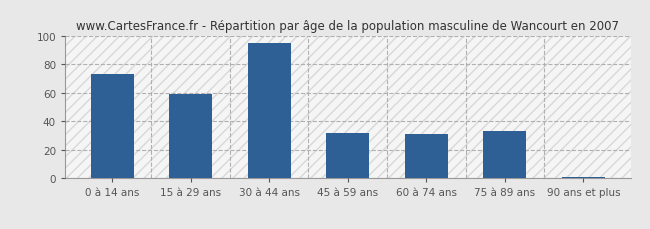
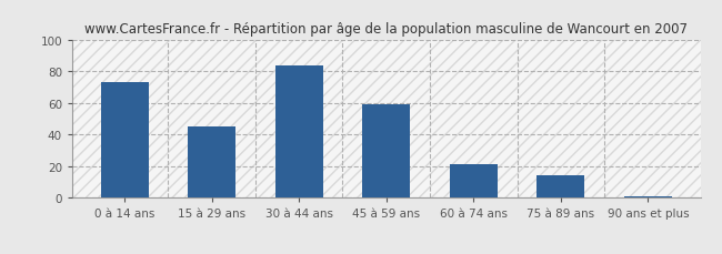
15 à 29 ans: 59 -> 45
30 à 44 ans: 95 -> 84
45 à 59 ans: 32 -> 59
60 à 74 ans: 31 -> 21
75 à 89 ans: 33 -> 14
